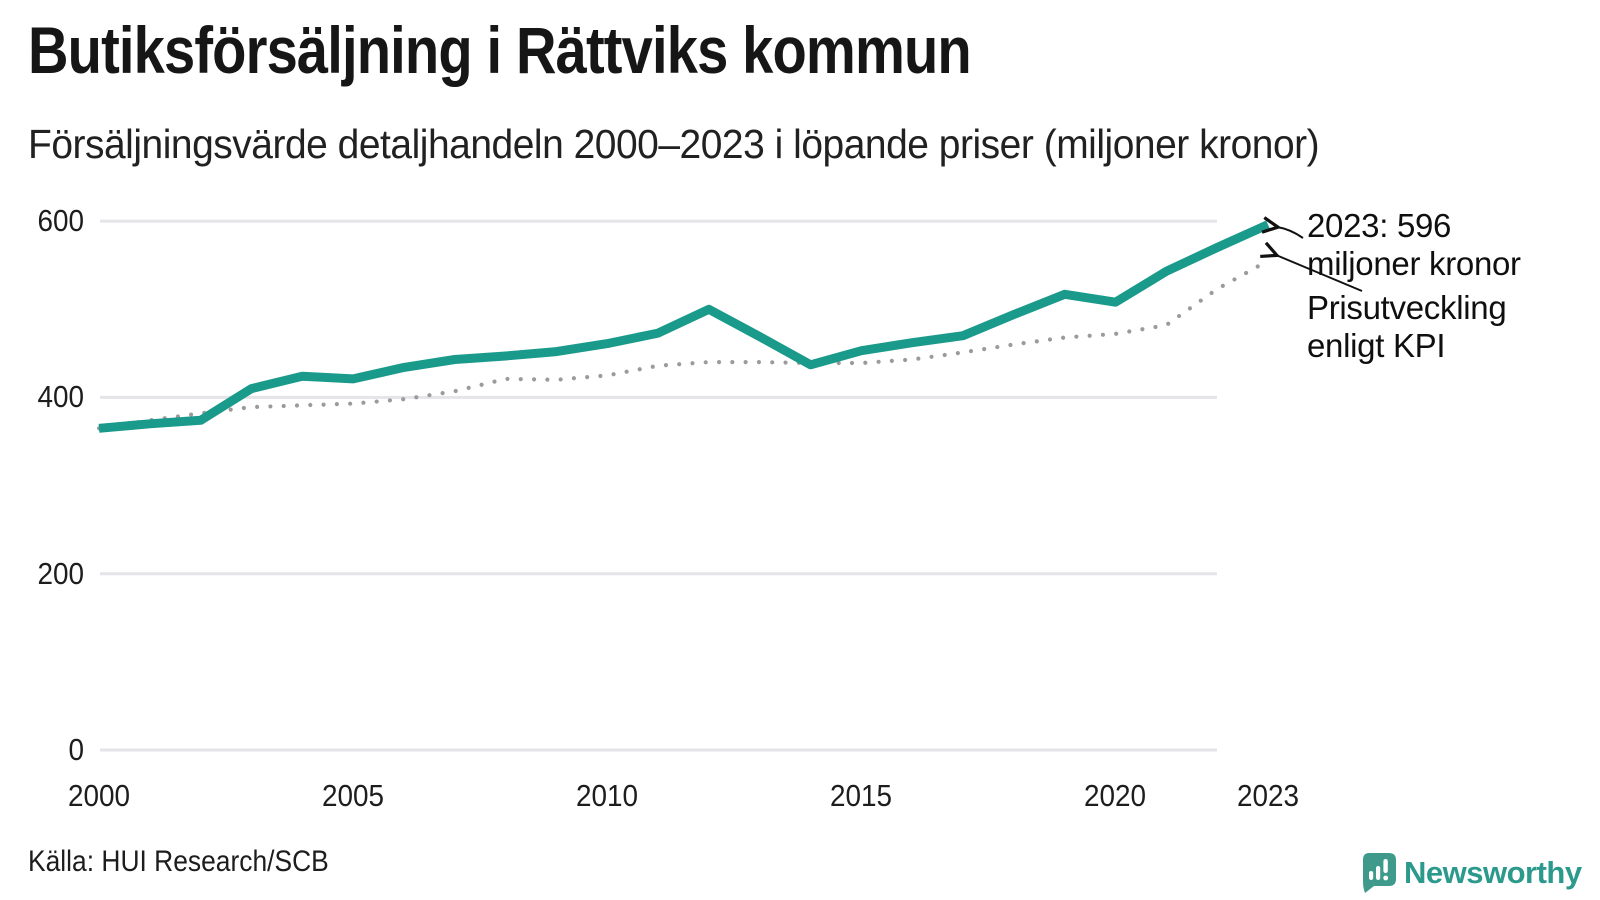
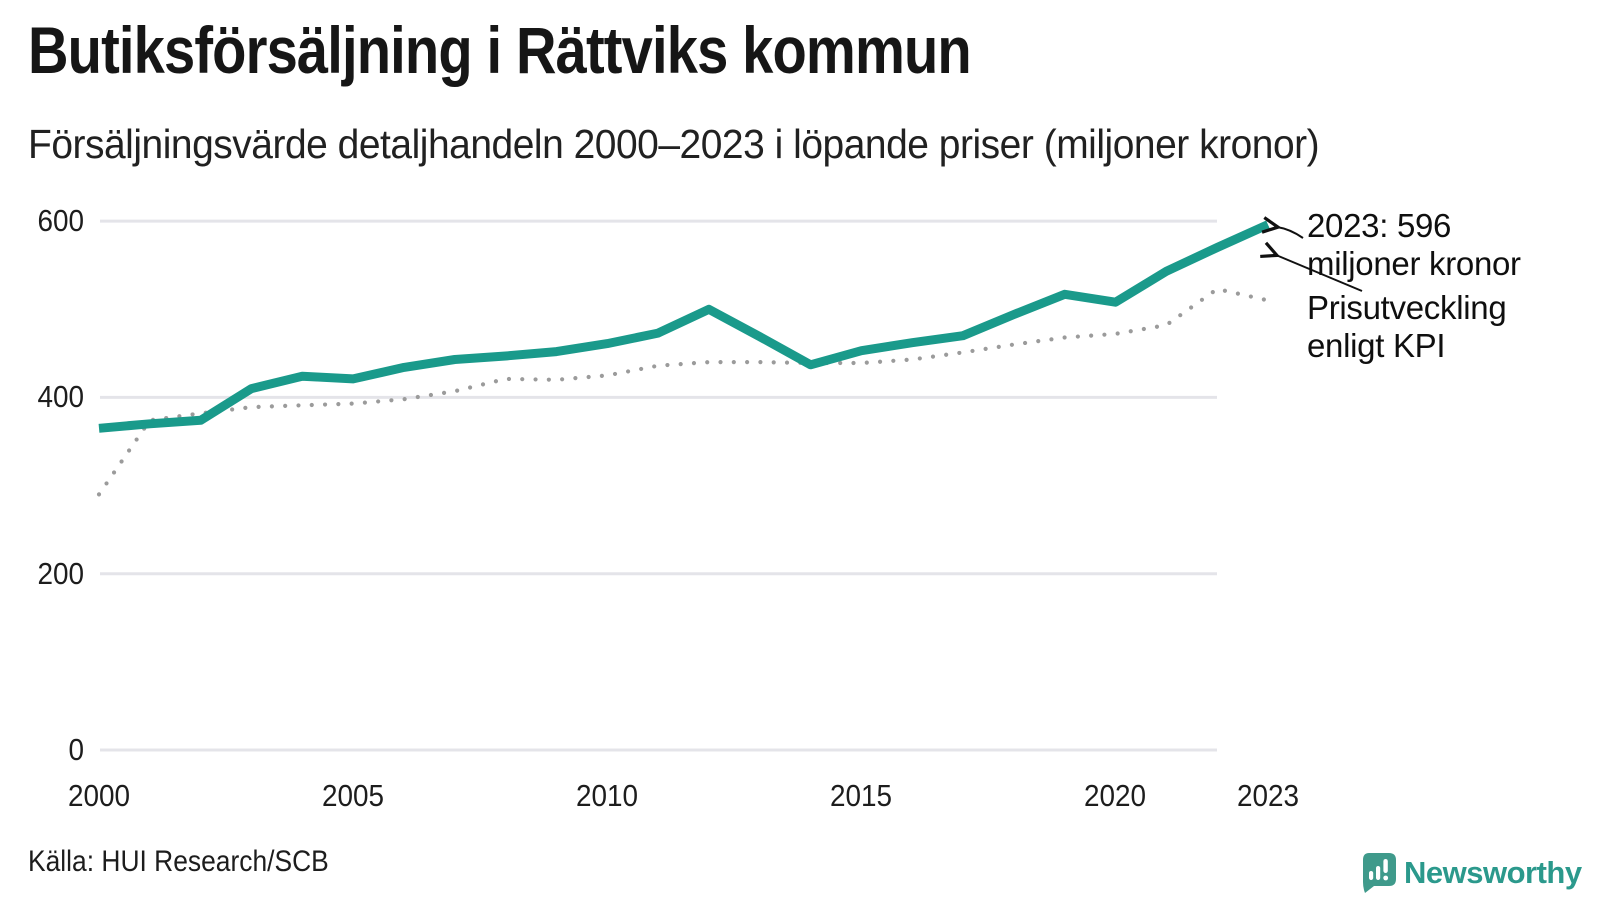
Prisutveckling enligt KPI/2000: 360 -> 290
Prisutveckling enligt KPI/2023: 560 -> 510
